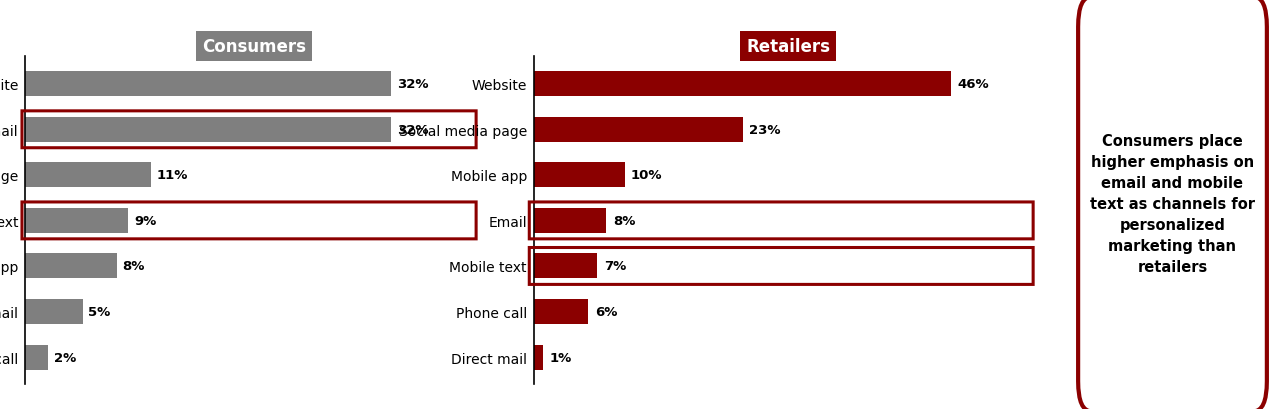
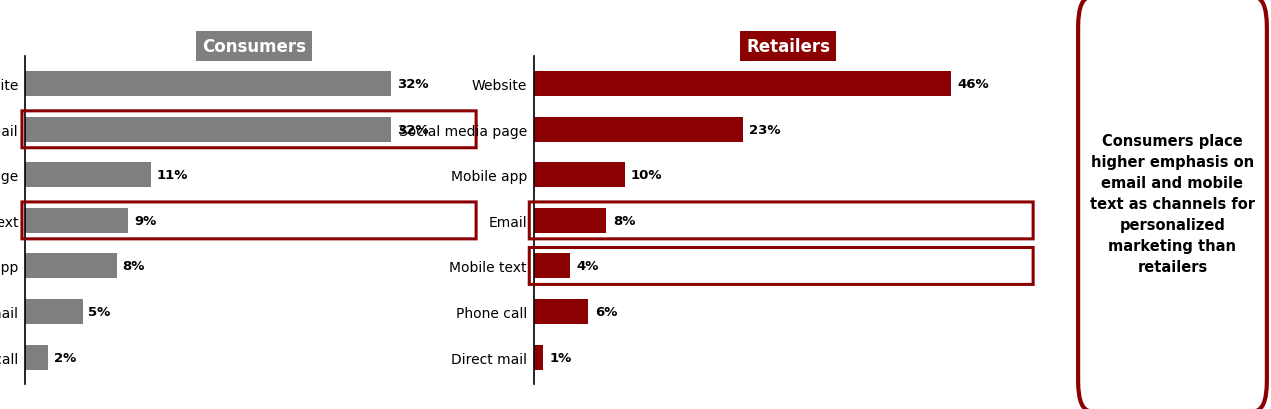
Retailers/Mobile text: 7% -> 4%
